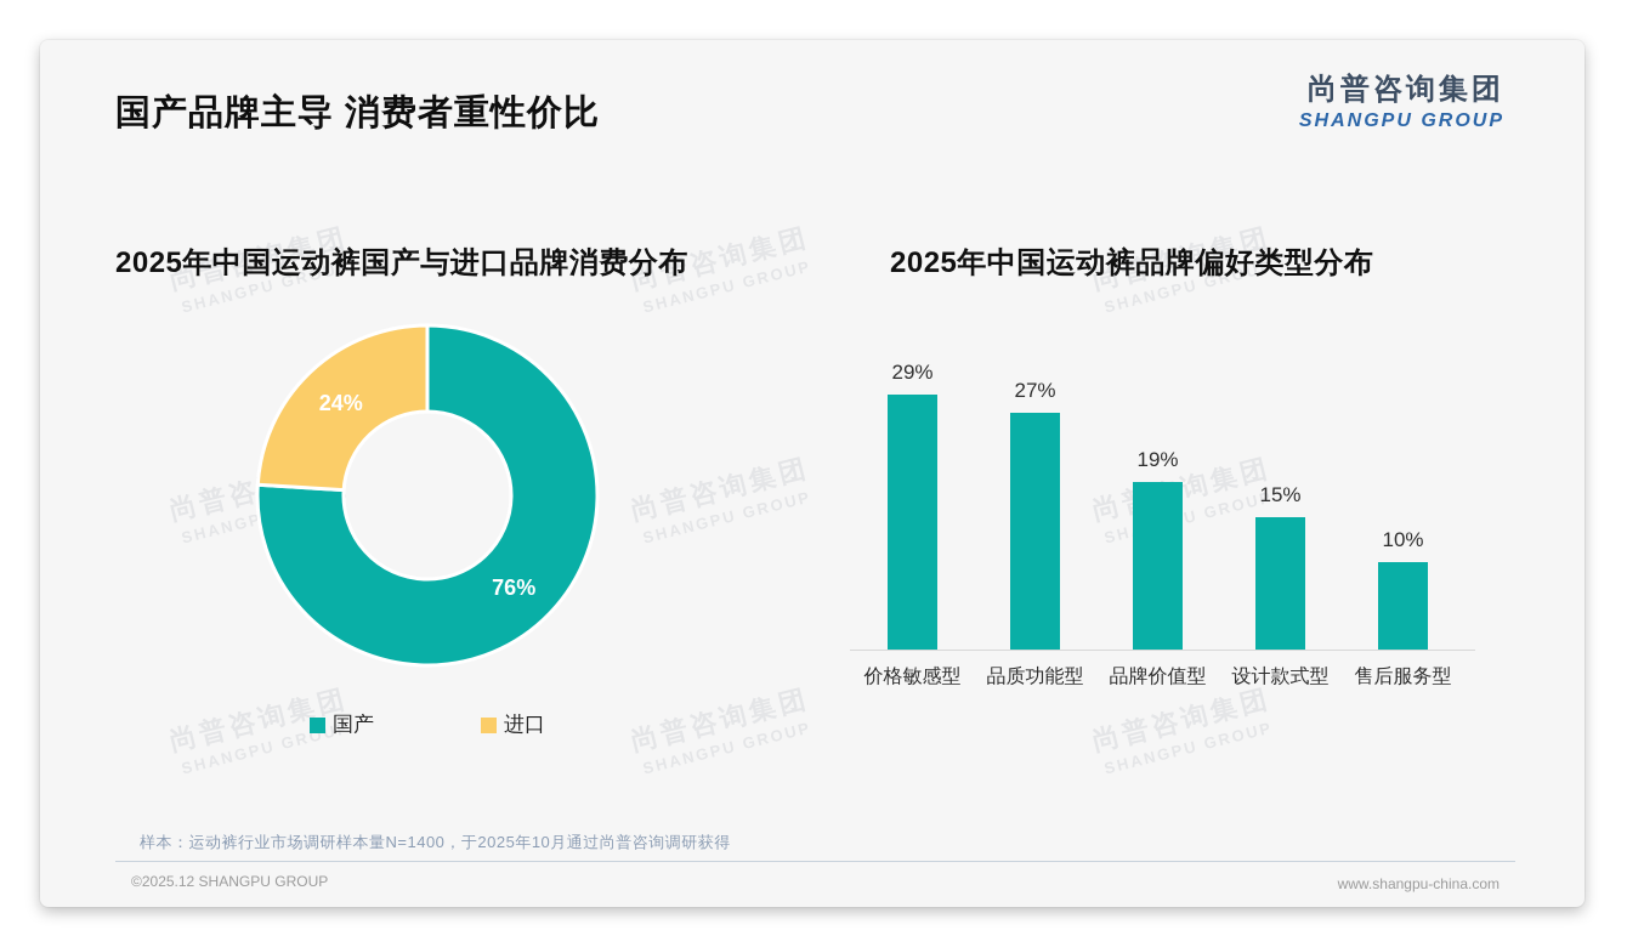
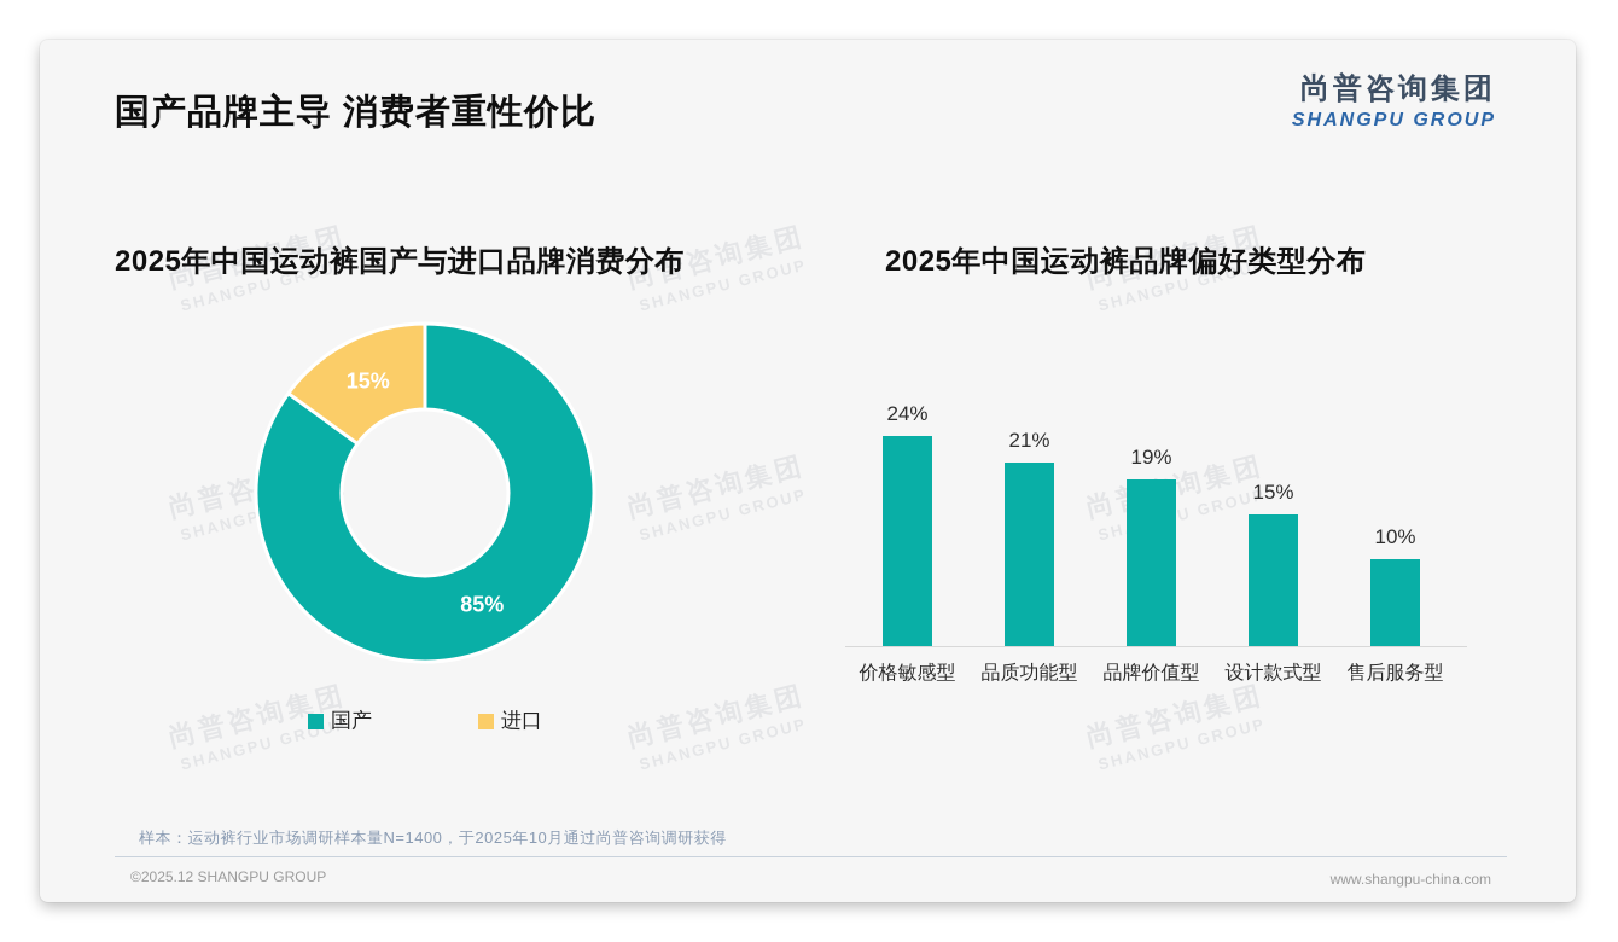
2025年中国运动裤国产与进口品牌消费分布/国产: 76% -> 85%
2025年中国运动裤国产与进口品牌消费分布/进口: 24% -> 15%
2025年中国运动裤品牌偏好类型分布/价格敏感型: 29% -> 24%
2025年中国运动裤品牌偏好类型分布/品质功能型: 27% -> 21%
